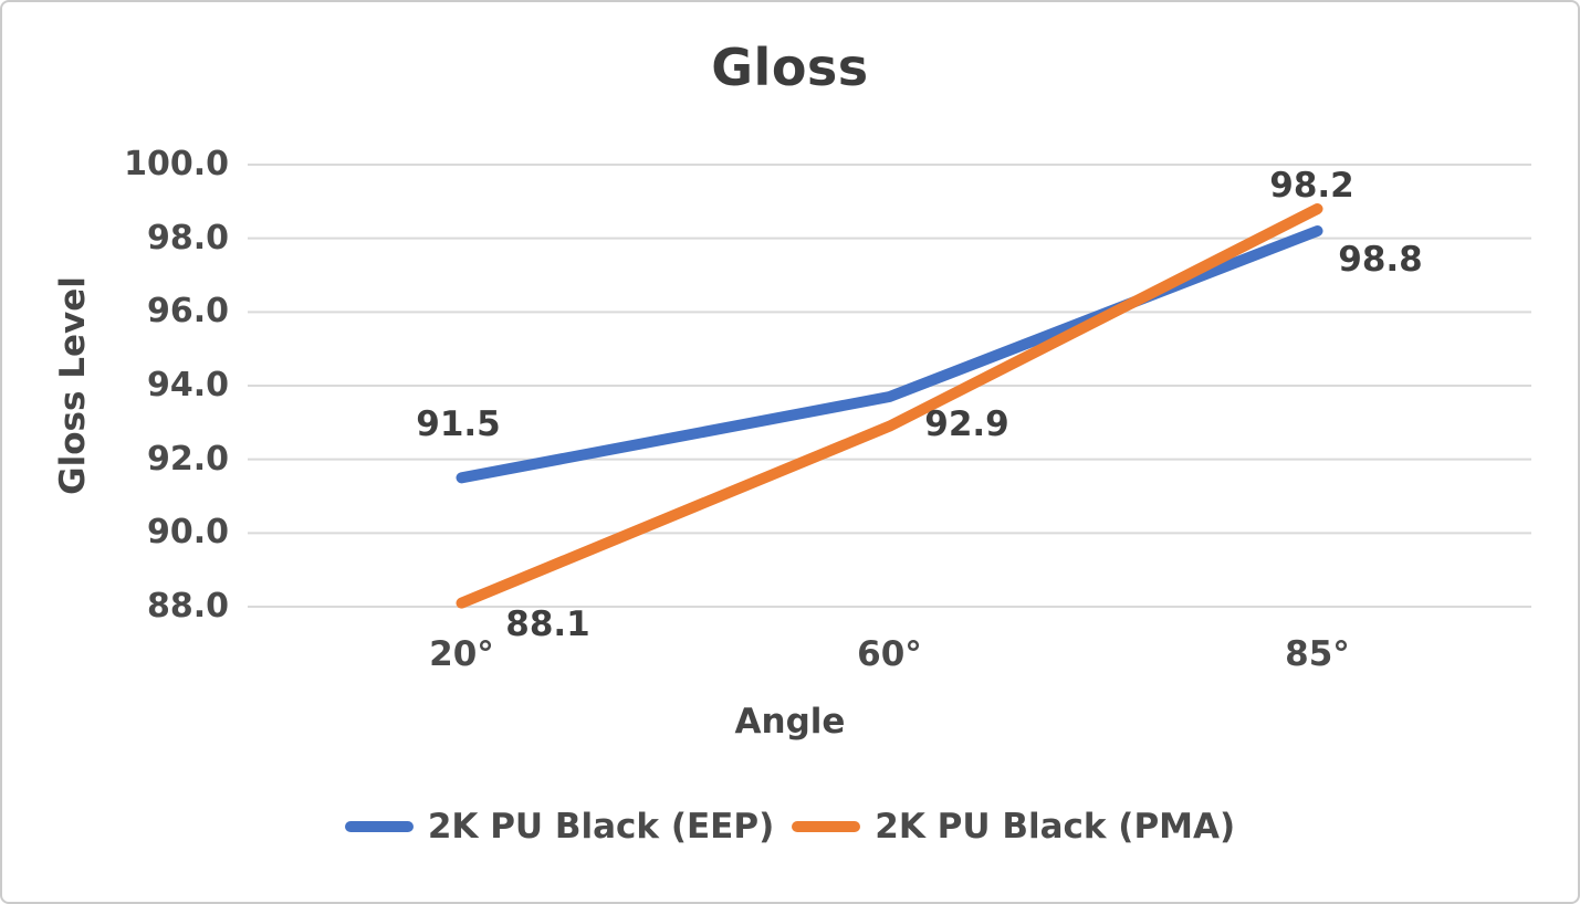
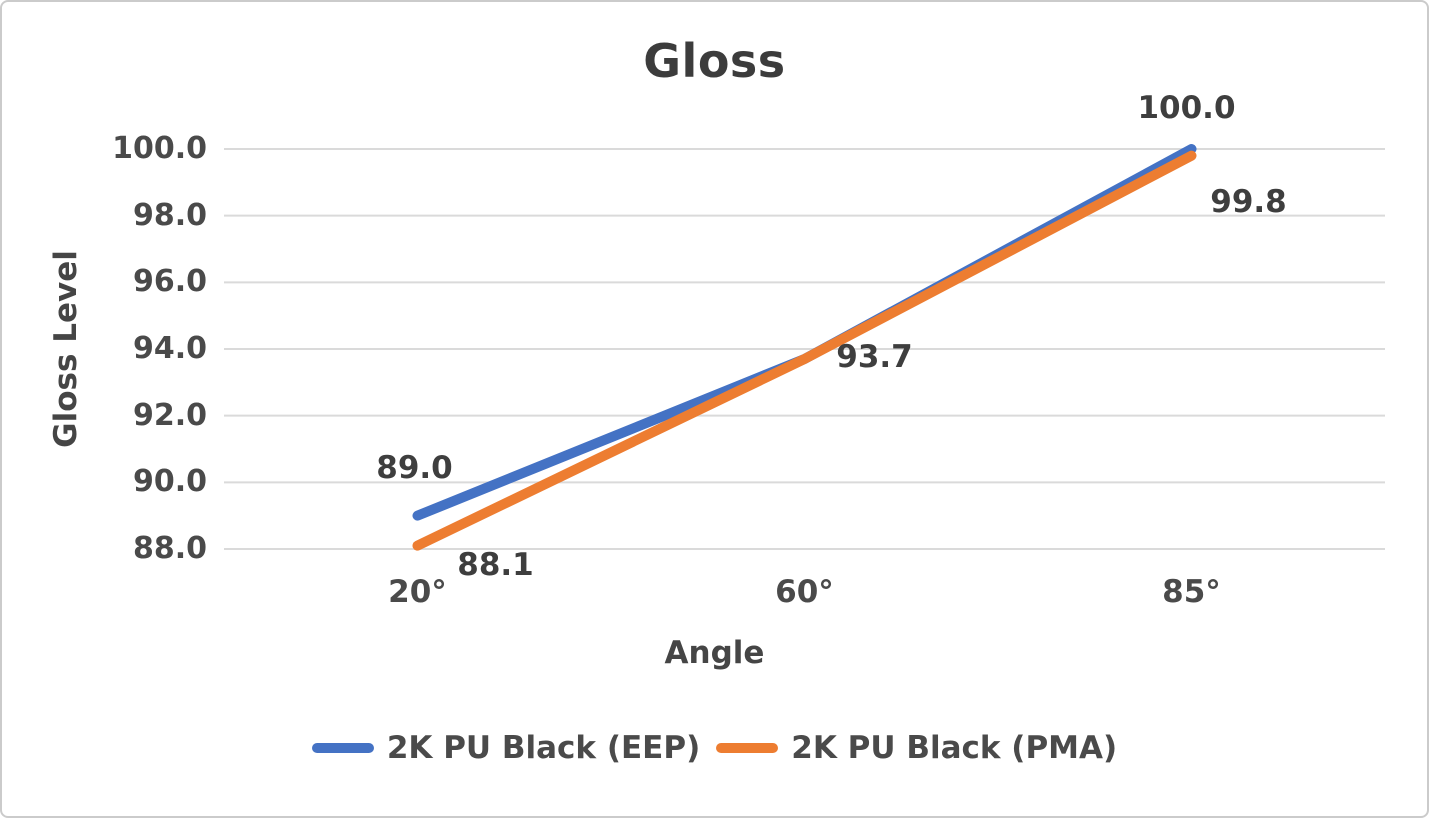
2K PU Black (EEP)/20°: 91.5 -> 89.0
2K PU Black (PMA)/60°: 92.9 -> 93.7
2K PU Black (EEP)/85°: 98.2 -> 100.0
2K PU Black (PMA)/85°: 98.8 -> 99.8
